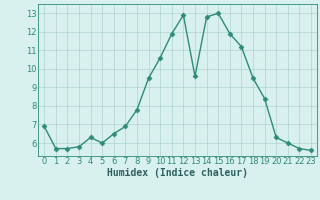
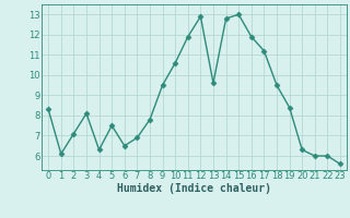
0: 6.9 -> 8.3
1: 5.7 -> 6.1
2: 5.7 -> 7.1
3: 5.8 -> 8.1
5: 6.0 -> 7.5
22: 5.7 -> 6.0
